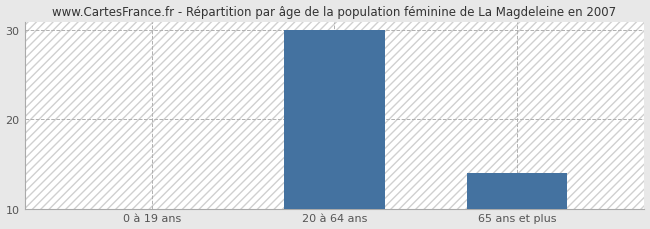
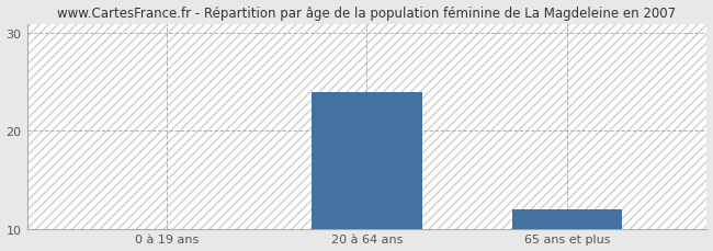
20 à 64 ans: 30 -> 24
65 ans et plus: 14 -> 12
